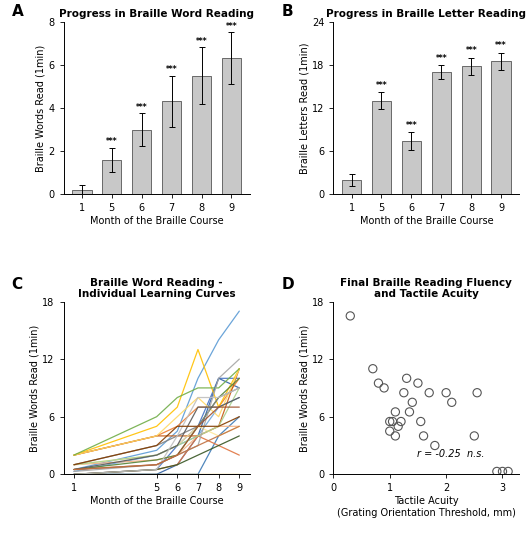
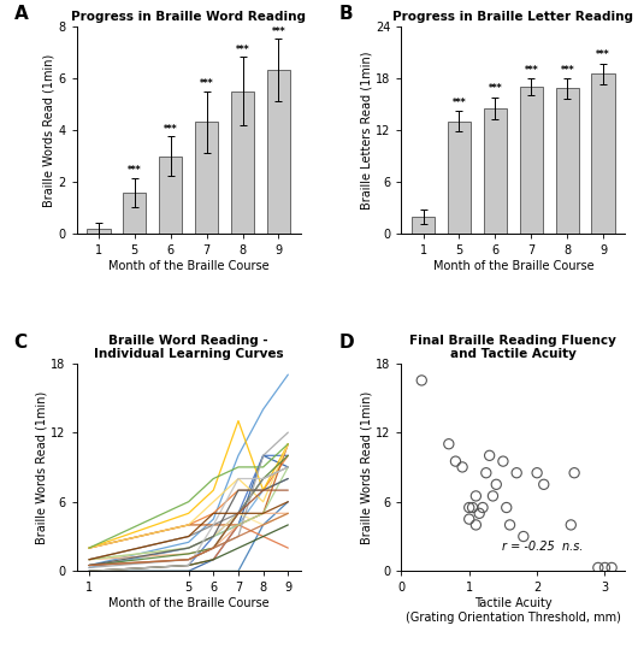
Progress in Braille Letter Reading/6: 7.4 -> 14.5
Progress in Braille Letter Reading/8: 17.8 -> 16.8
